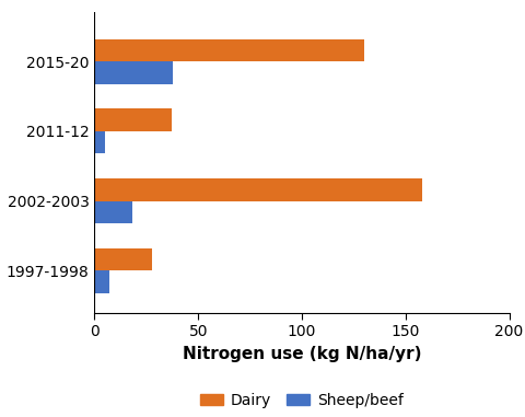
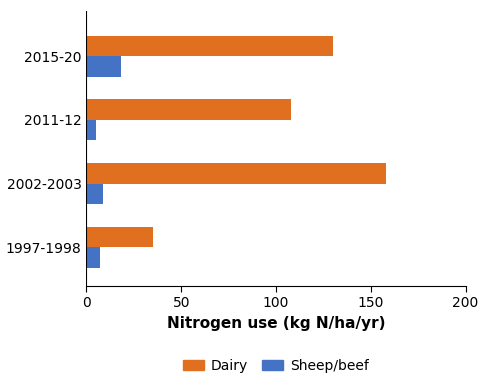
Sheep/beef/2015-20: 38 -> 18
Dairy/2011-12: 37 -> 108
Sheep/beef/2002-2003: 18 -> 9
Dairy/1997-1998: 28 -> 35
